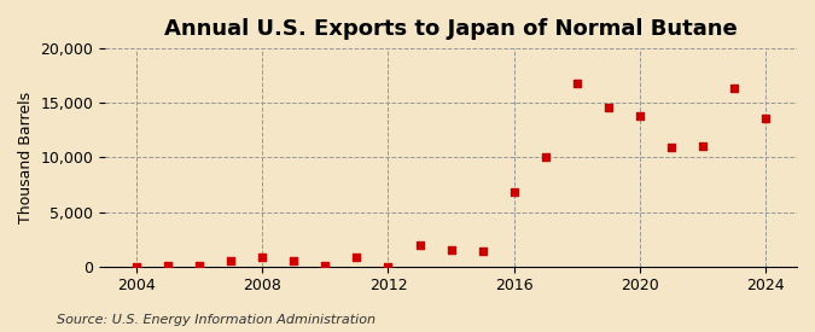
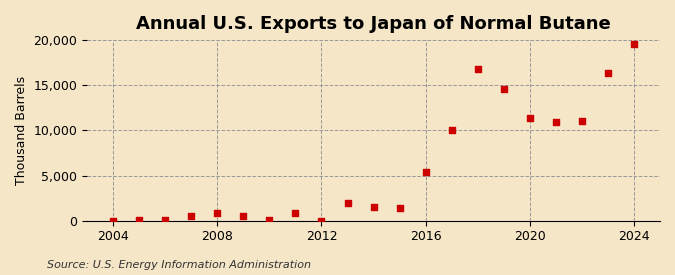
2016: 6,800 -> 5,400
2020: 13,800 -> 11,400
2024: 13,600 -> 19,600
